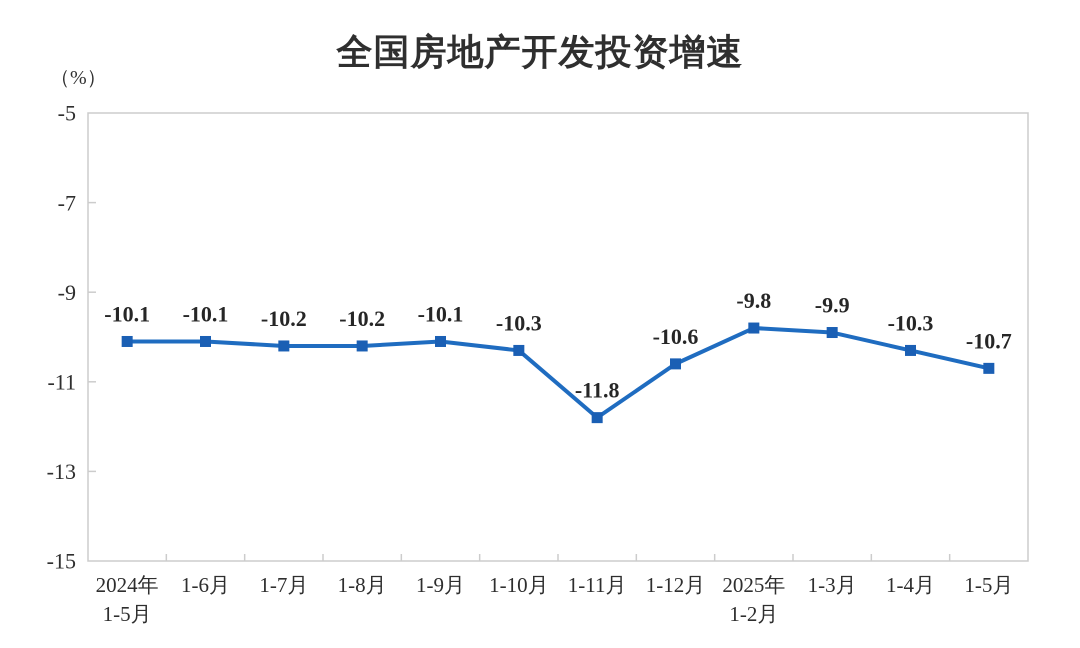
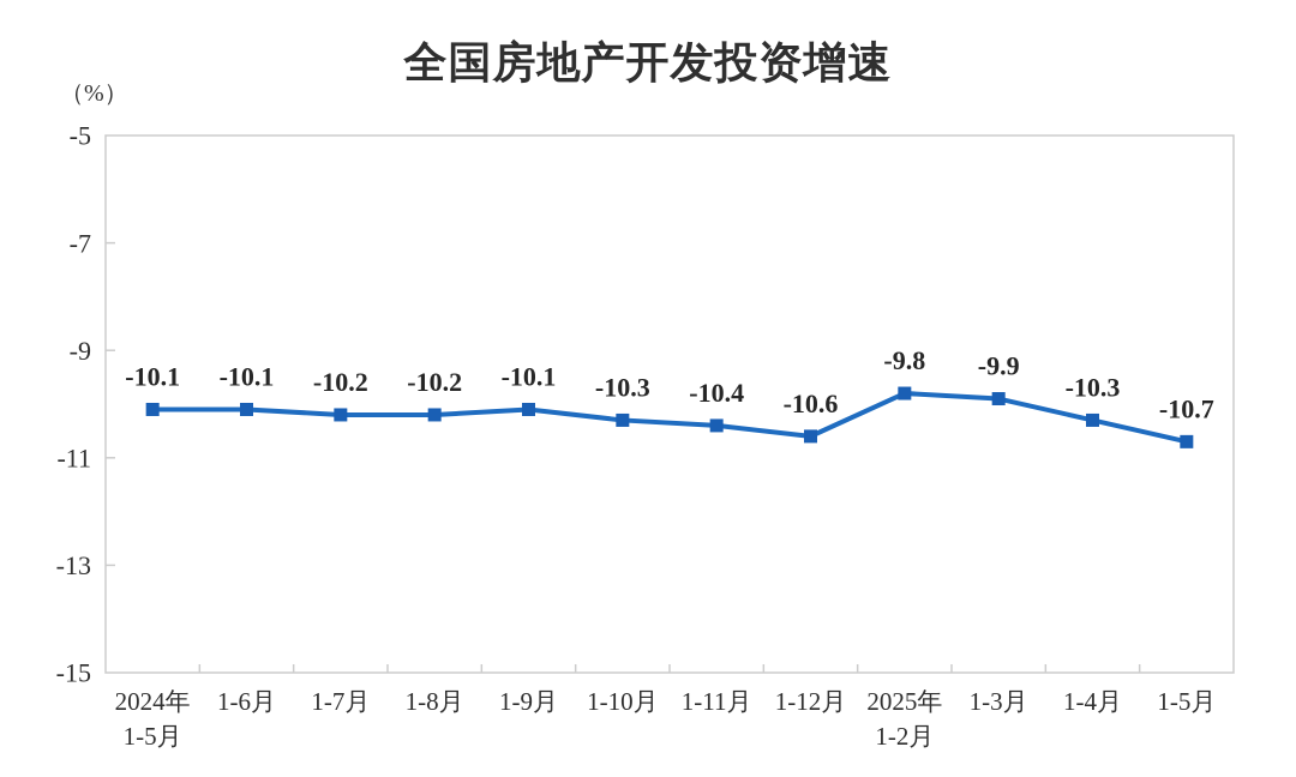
1-11月: -11.8 -> -10.4
